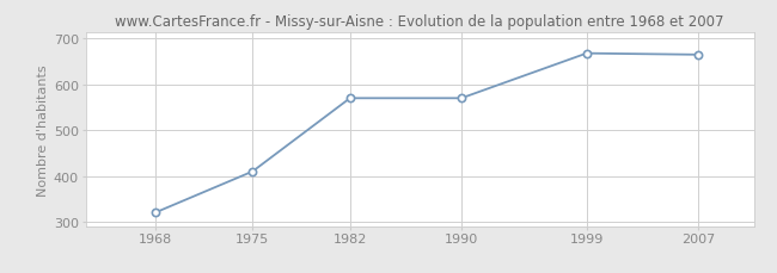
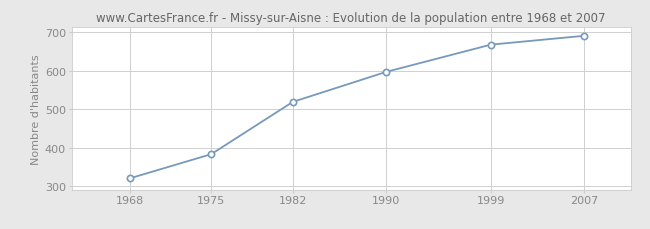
1975: 410 -> 383
1982: 570 -> 519
1990: 570 -> 597
2007: 665 -> 691
